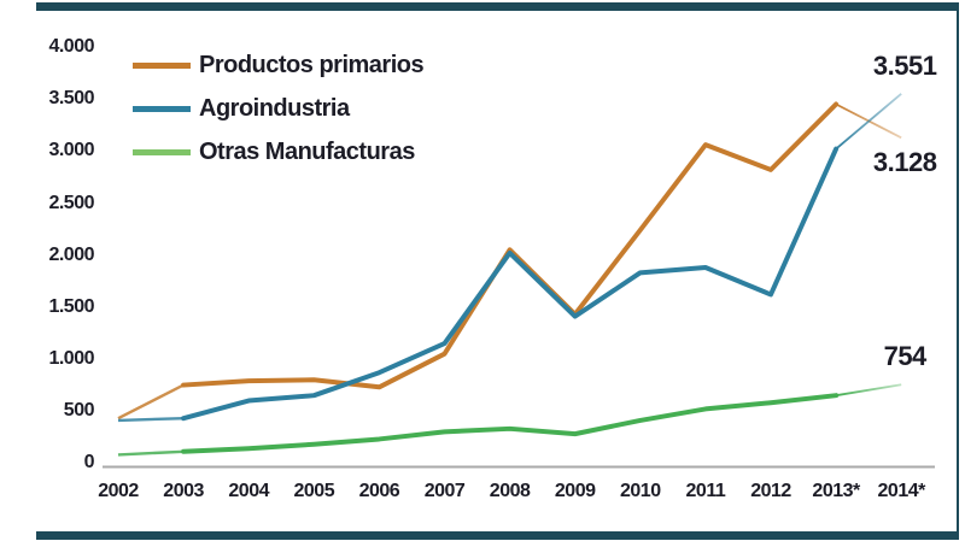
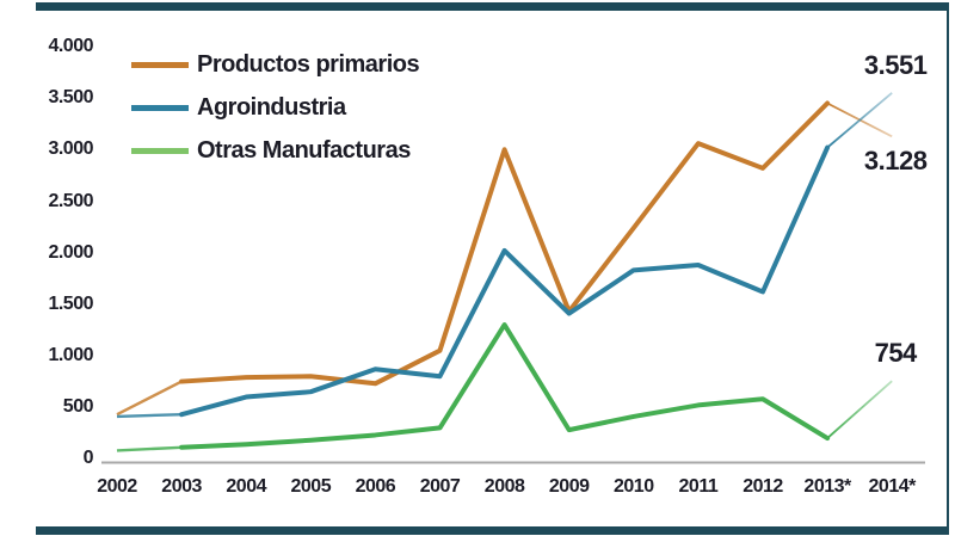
Agroindustria/2007: 1200 -> 800
Productos primarios/2008: 2000 -> 3000
Otras Manufacturas/2008: 300 -> 1300
Otras Manufacturas/2013*: 600 -> 200
